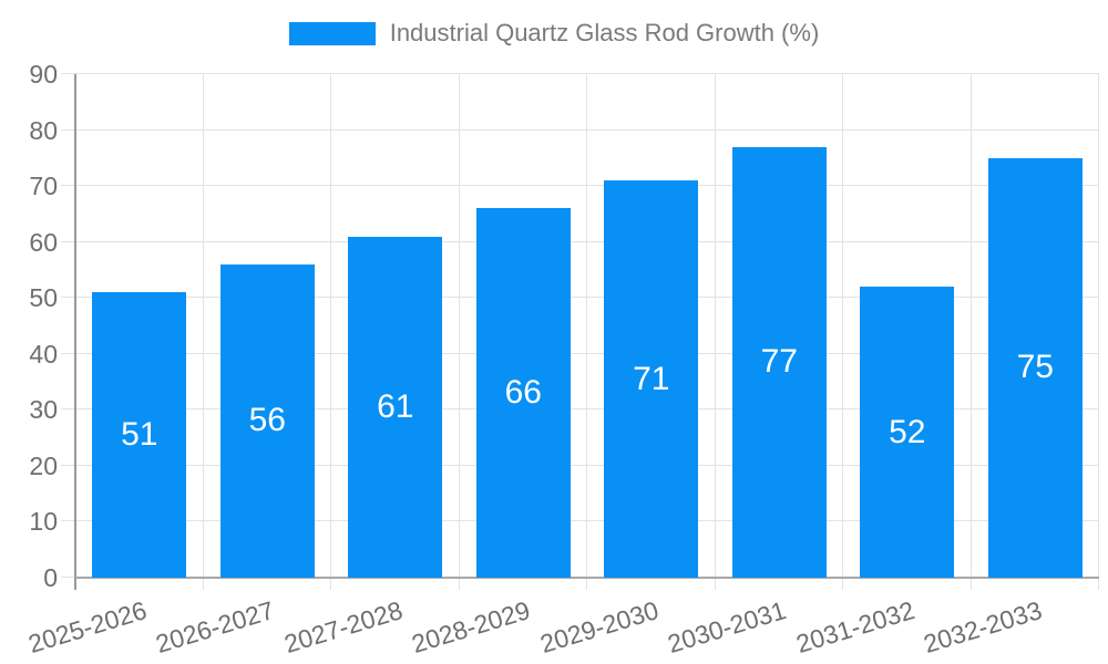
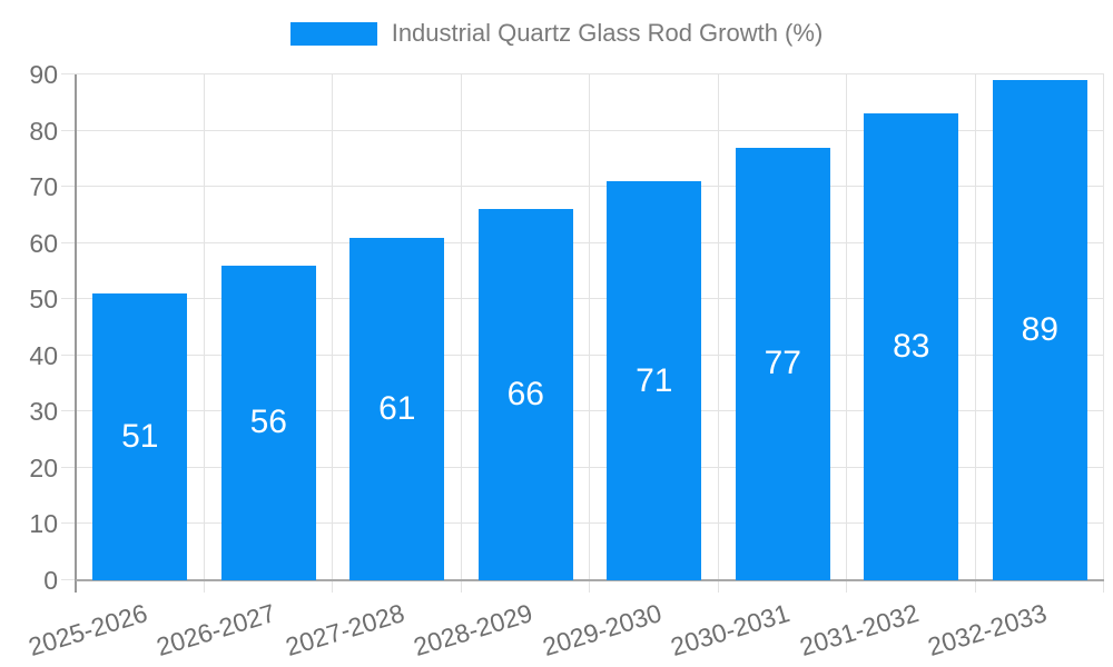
2031-2032: 52 -> 83
2032-2033: 75 -> 89
